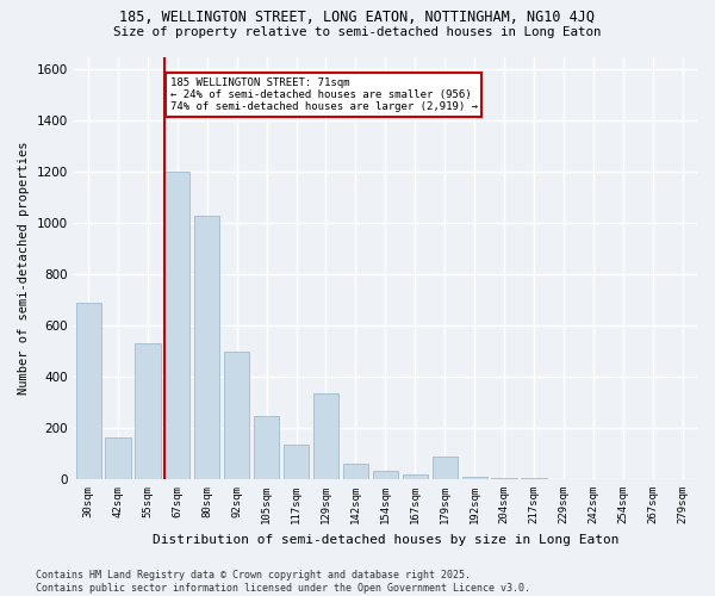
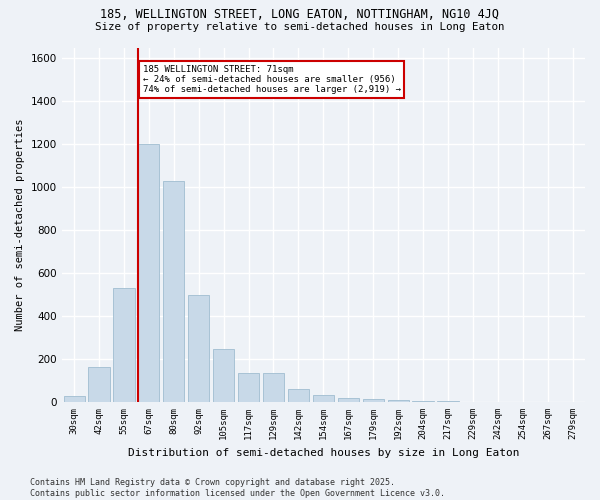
30sqm: 690 -> 30
129sqm: 335 -> 135
179sqm: 90 -> 15
